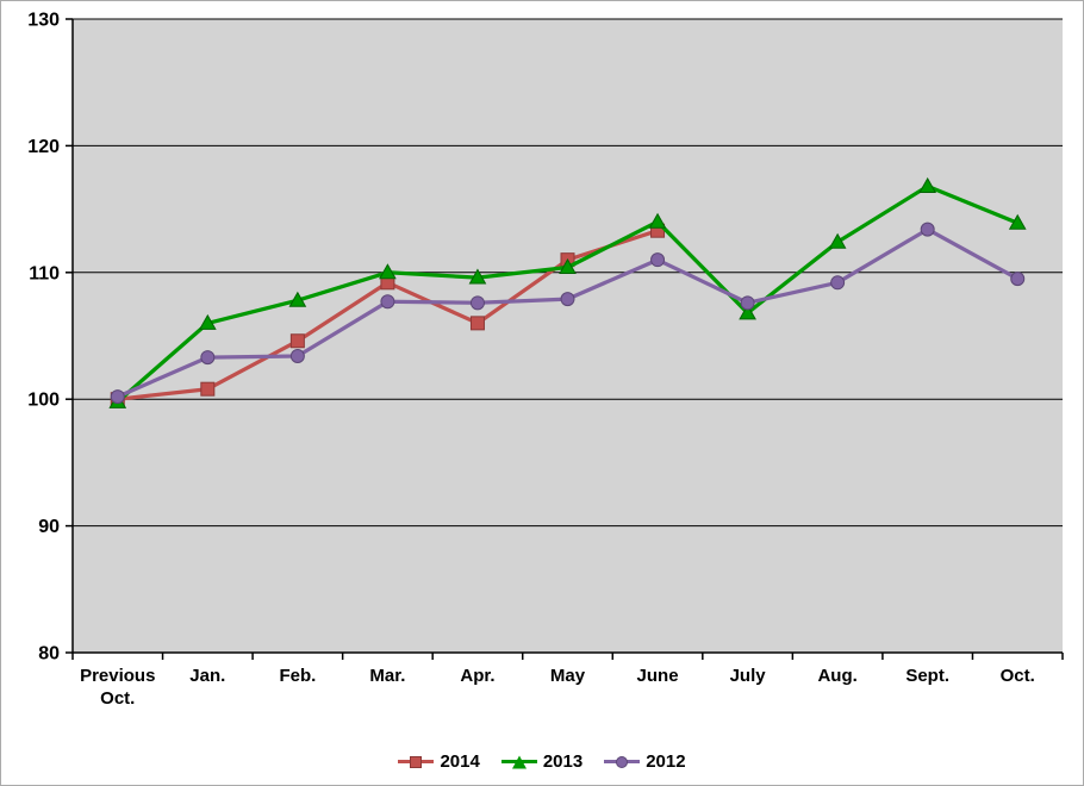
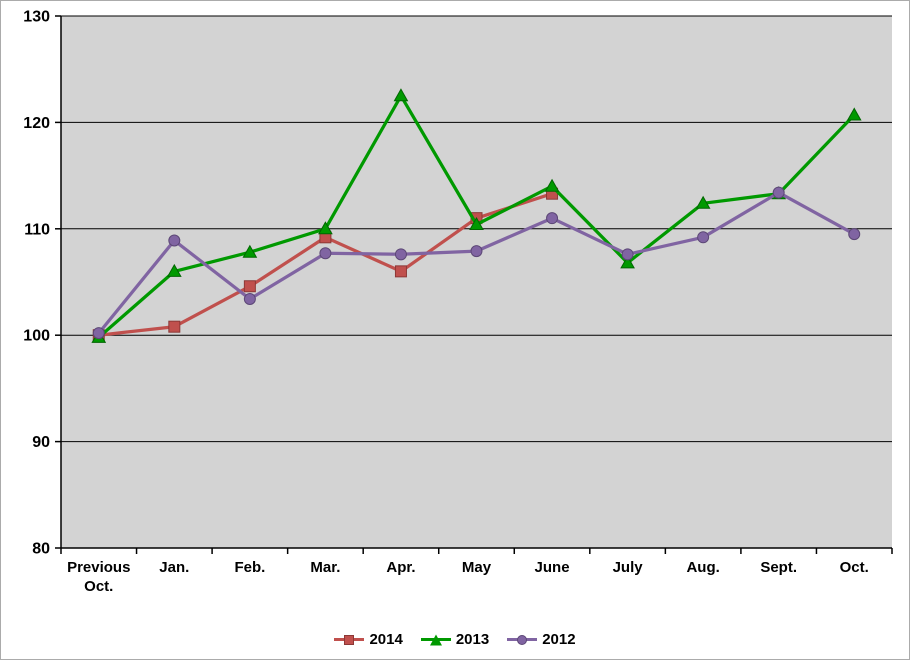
2012/Jan.: 103.3 -> 108.9
2013/Apr.: 109.6 -> 122.5
2013/Sept.: 116.8 -> 113.3
2013/Oct.: 113.9 -> 120.7
